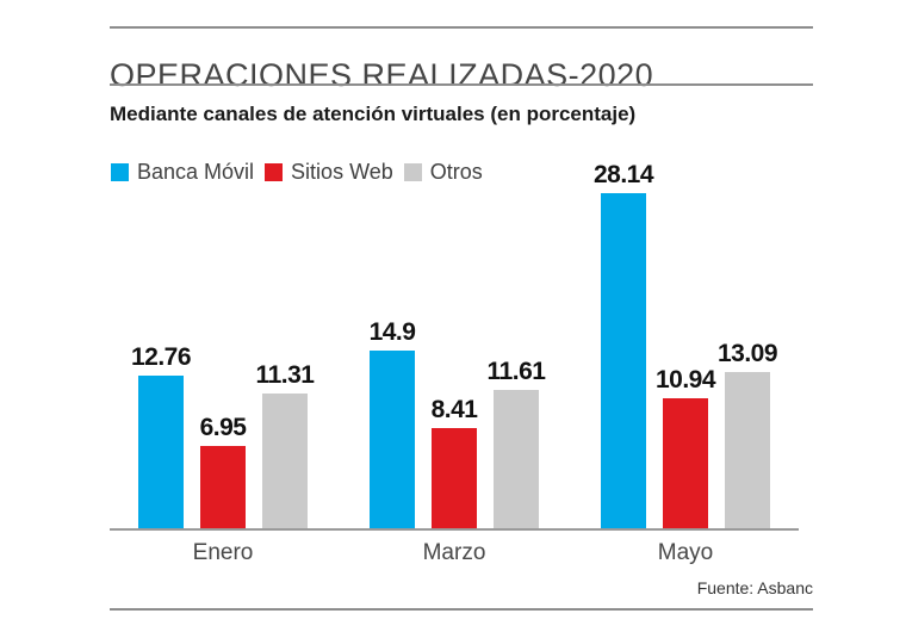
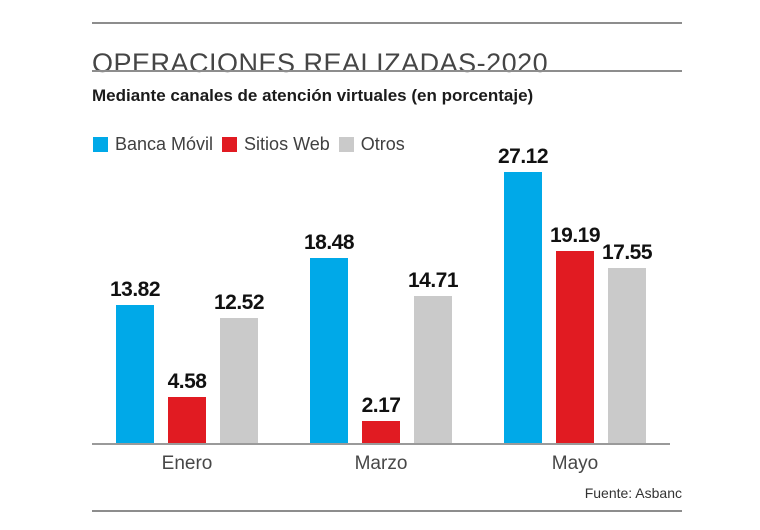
Banca Móvil/Enero: 12.76 -> 13.82
Sitios Web/Enero: 6.95 -> 4.58
Otros/Enero: 11.31 -> 12.52
Banca Móvil/Marzo: 14.9 -> 18.48
Sitios Web/Marzo: 8.41 -> 2.17
Otros/Marzo: 11.61 -> 14.71
Banca Móvil/Mayo: 28.14 -> 27.12
Sitios Web/Mayo: 10.94 -> 19.19
Otros/Mayo: 13.09 -> 17.55
